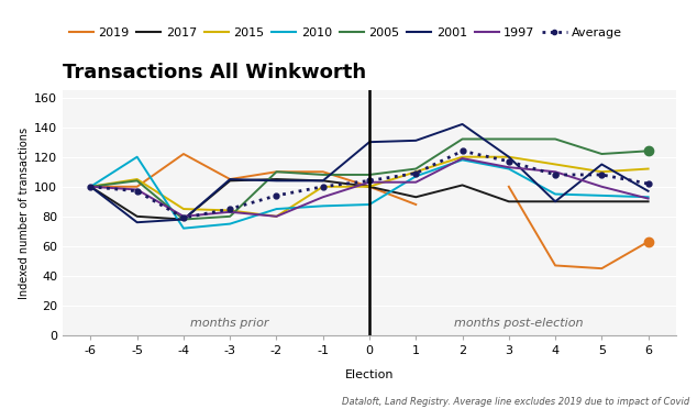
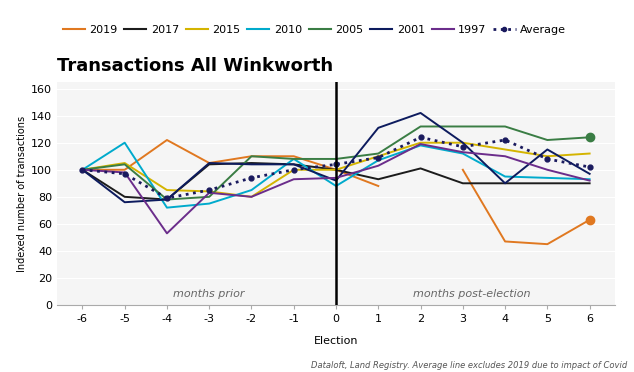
1997/-4: 80 -> 53
2010/-1: 87 -> 108
2001/0: 130 -> 92
1997/0: 103 -> 94
Average/4: 108 -> 122
